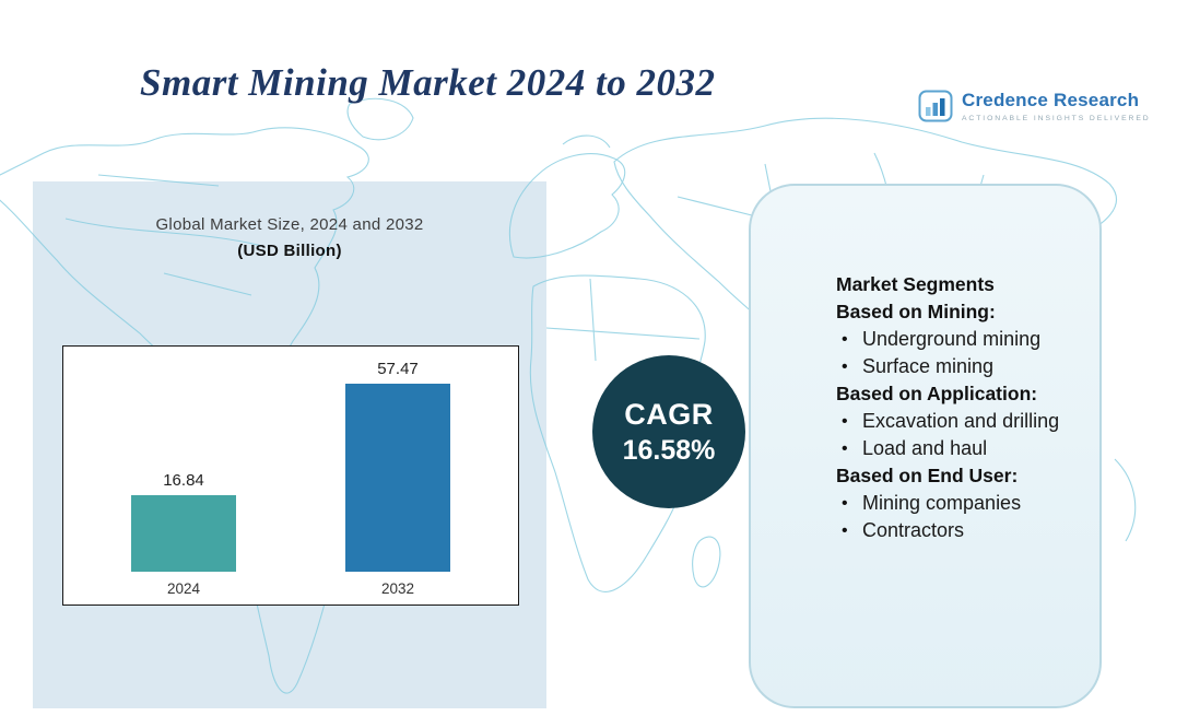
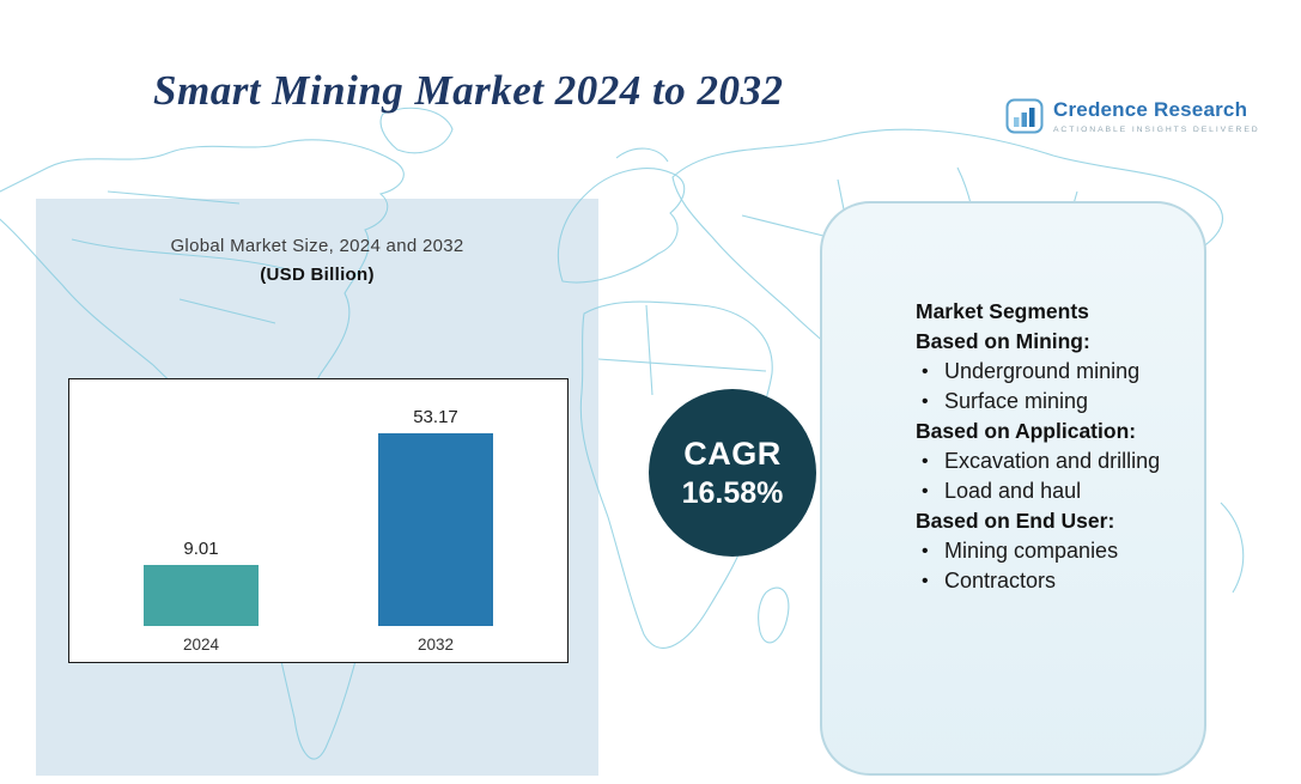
2024: 16.84 -> 9.01
2032: 57.47 -> 53.17
